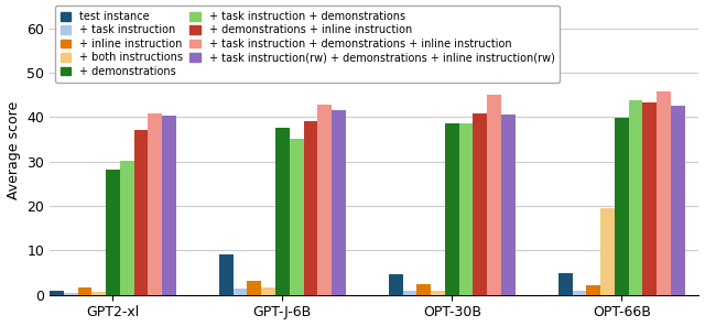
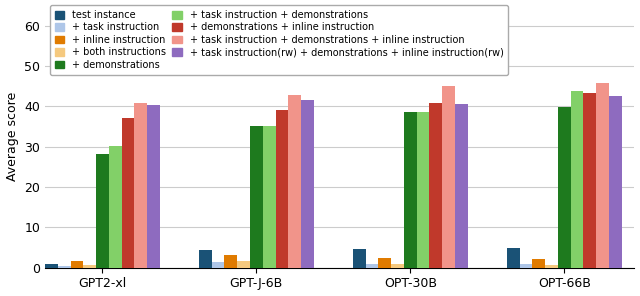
test instance/GPT-J-6B: 9.0 -> 4.3
+ demonstrations/GPT-J-6B: 37.5 -> 35.2
+ both instructions/OPT-66B: 19.5 -> 0.7
